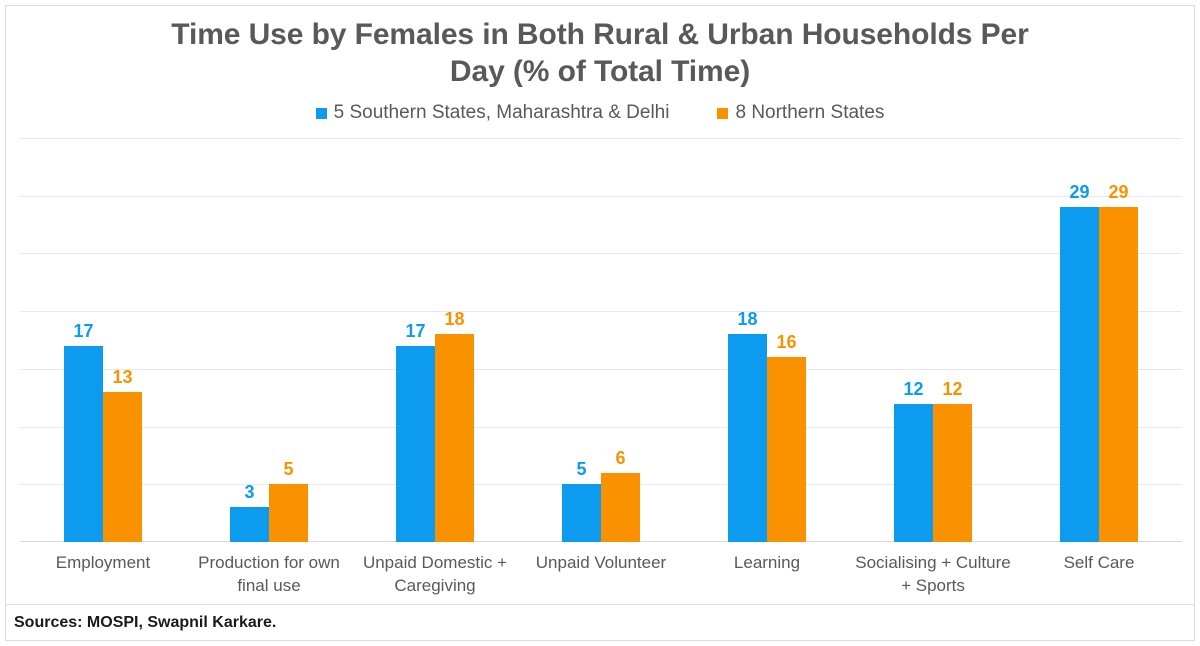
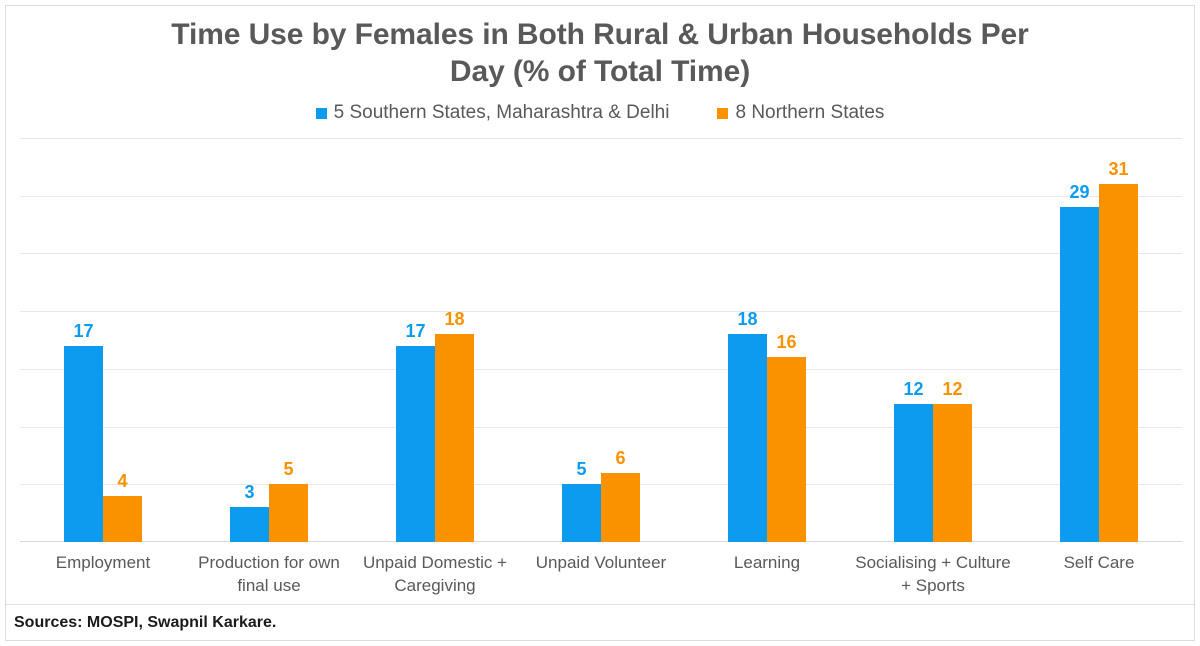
8 Northern States/Employment: 13 -> 4
8 Northern States/Self Care: 29 -> 31
